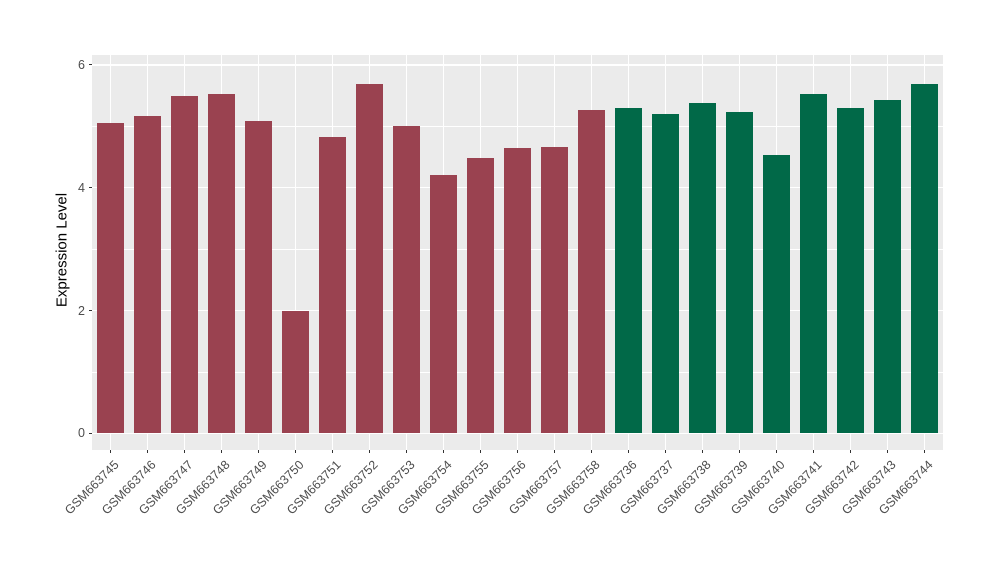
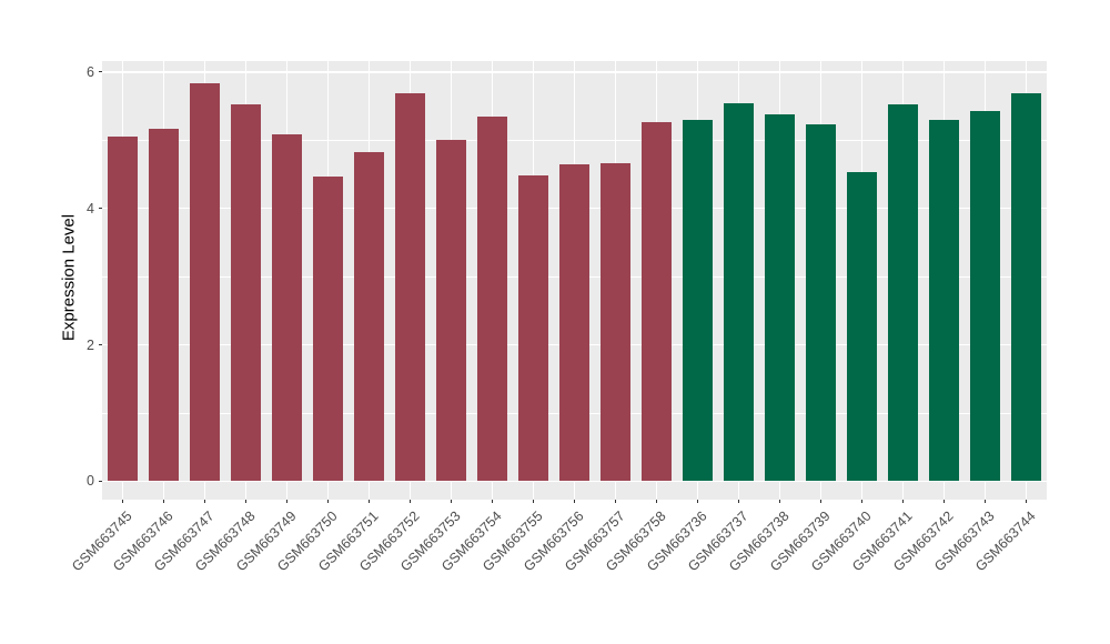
GSM663747: 5.5 -> 5.8
GSM663750: 2.0 -> 4.5
GSM663754: 4.2 -> 5.3
GSM663737: 5.2 -> 5.5
